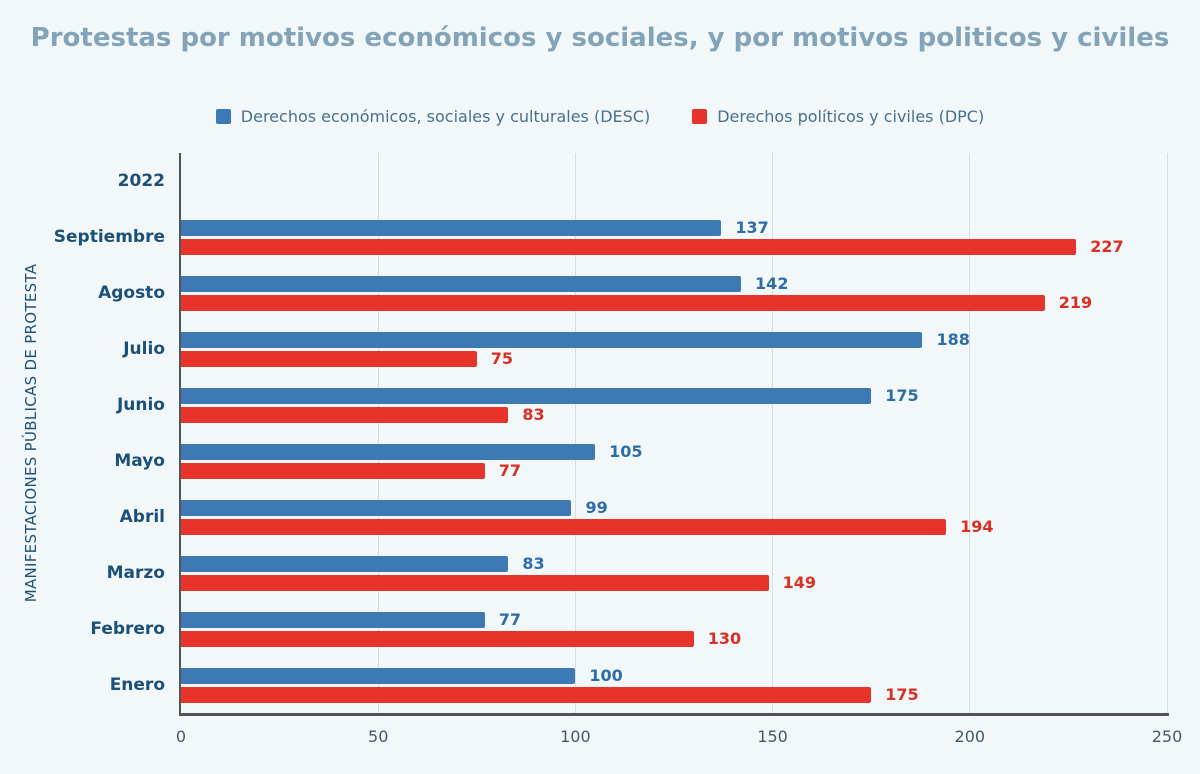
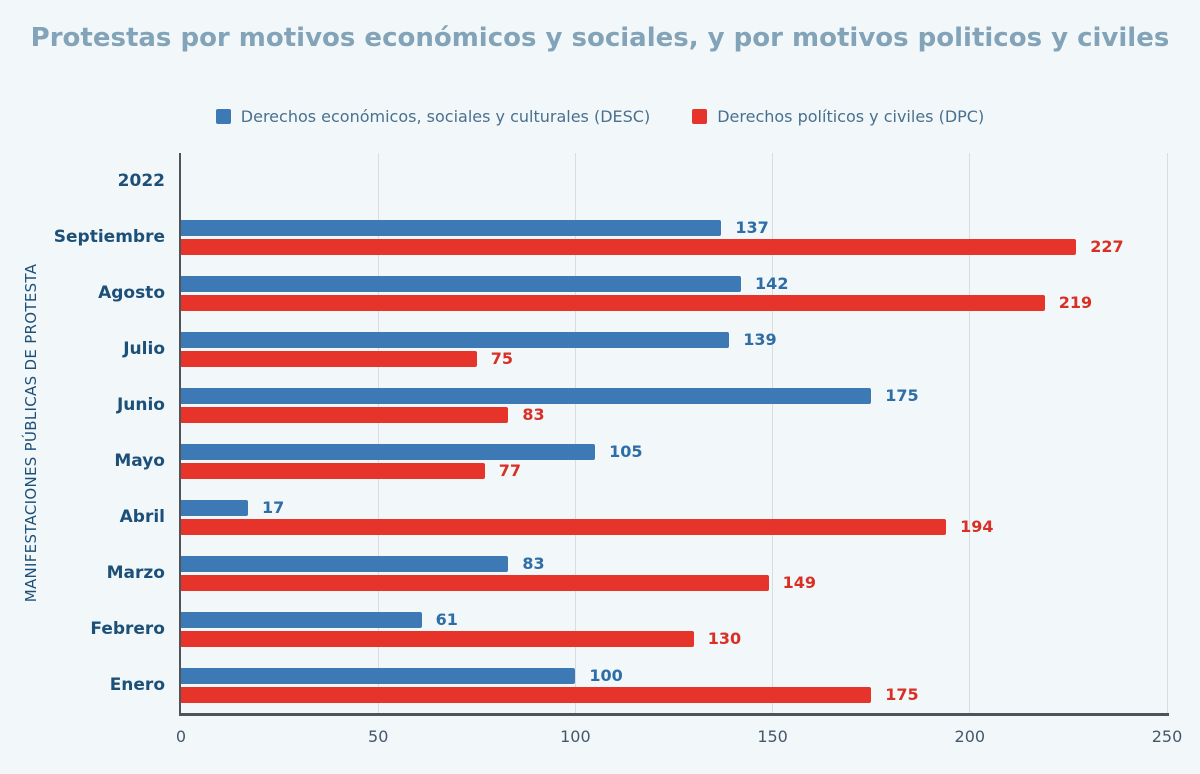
Derechos económicos, sociales y culturales (DESC)/Julio: 188 -> 139
Derechos económicos, sociales y culturales (DESC)/Abril: 99 -> 17
Derechos económicos, sociales y culturales (DESC)/Febrero: 77 -> 61
